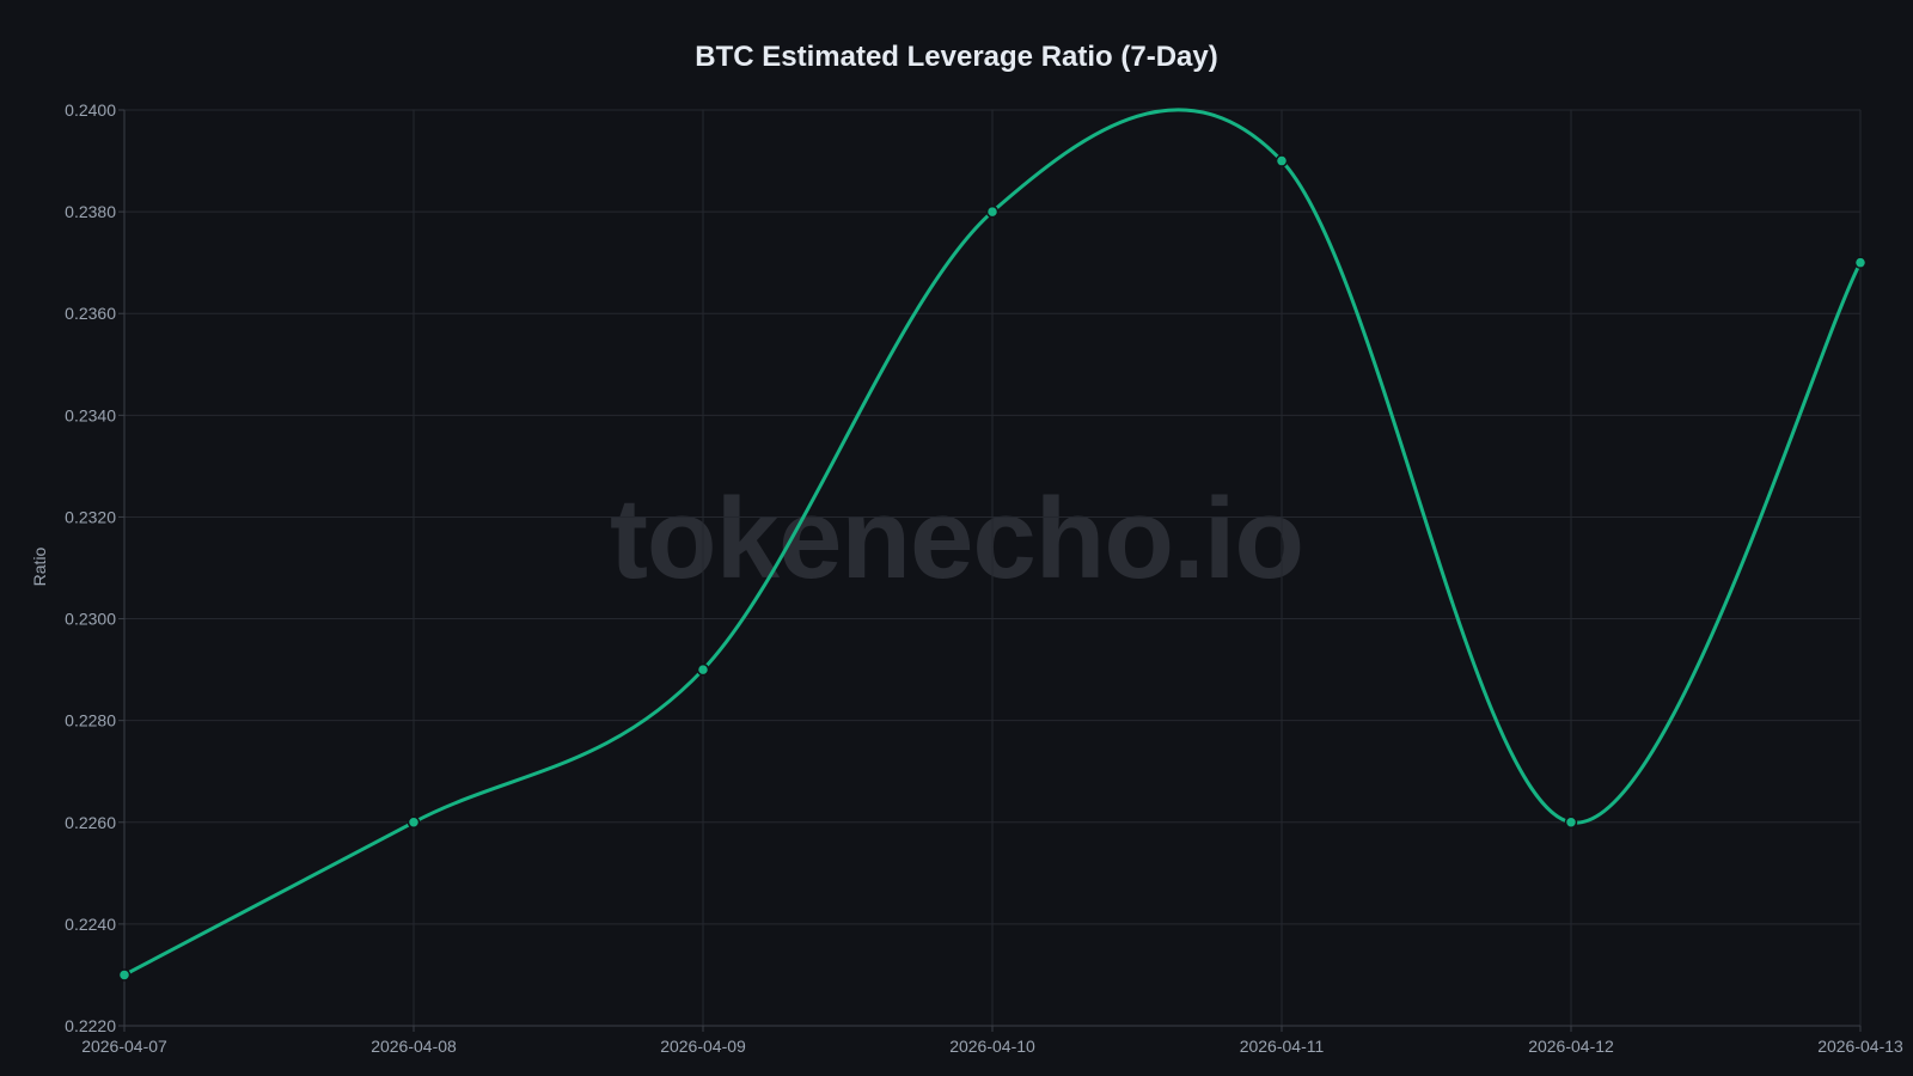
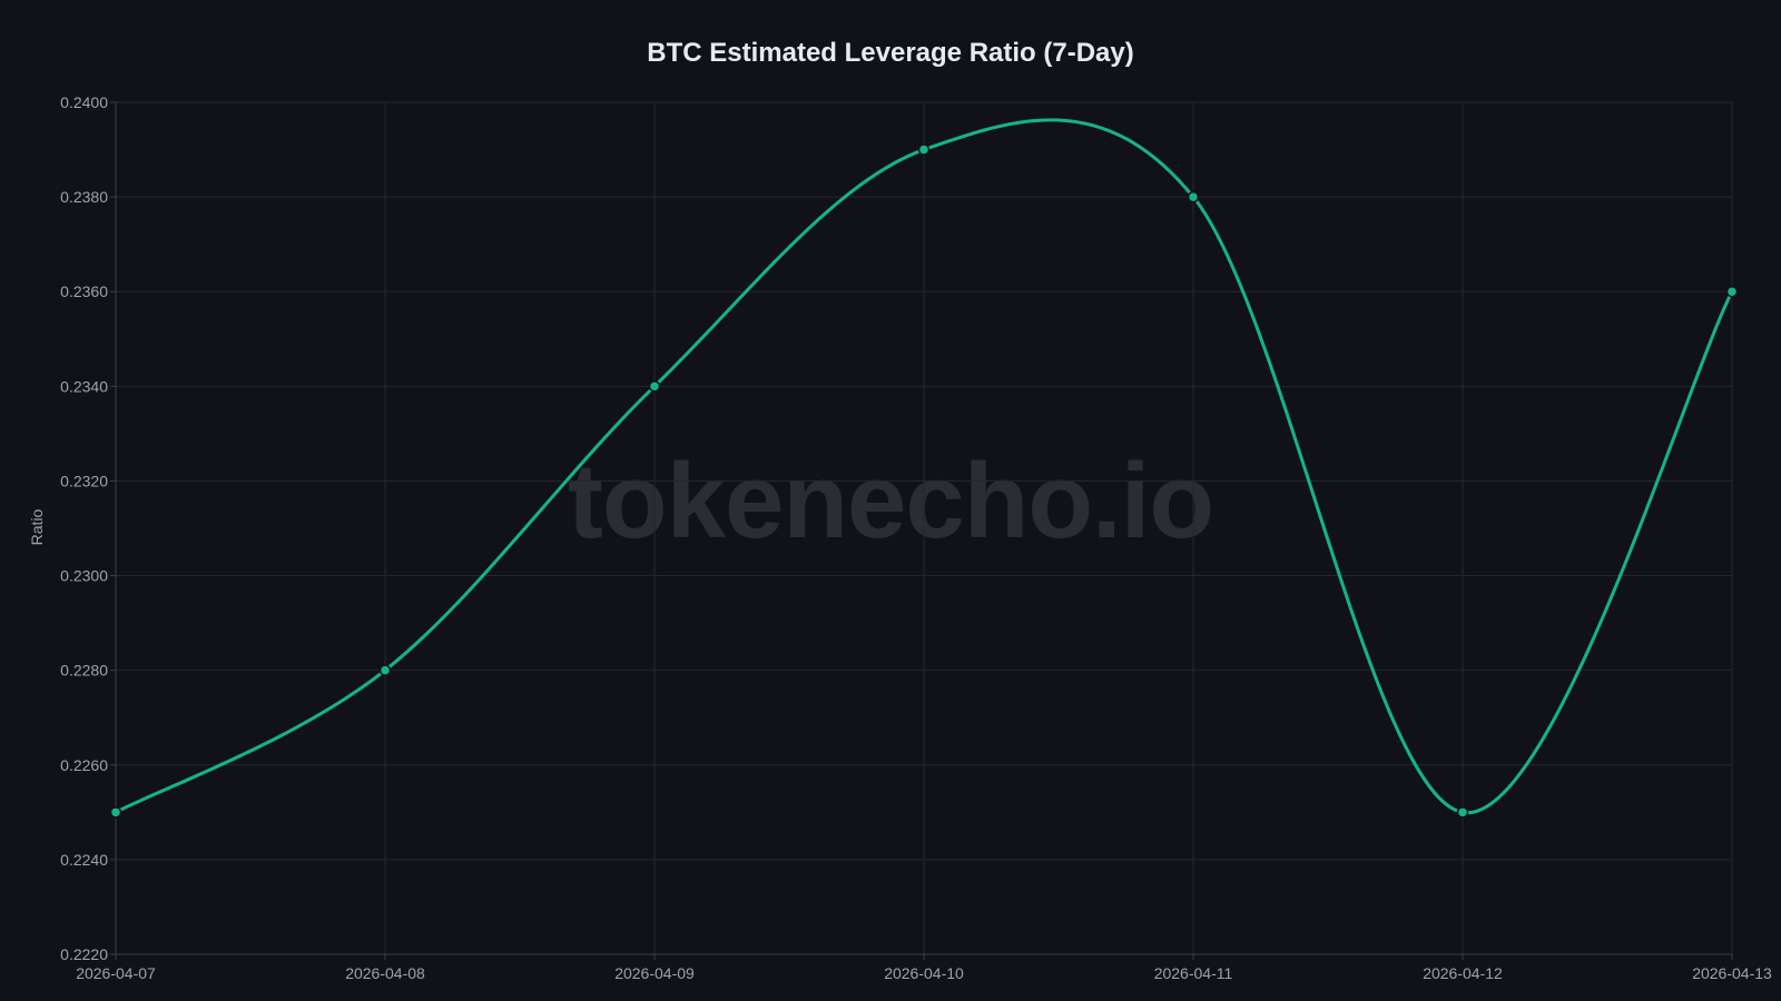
2026-04-07: 0.223 -> 0.225
2026-04-08: 0.226 -> 0.228
2026-04-09: 0.229 -> 0.234
2026-04-10: 0.238 -> 0.239
2026-04-11: 0.239 -> 0.238
2026-04-12: 0.226 -> 0.225
2026-04-13: 0.237 -> 0.236
